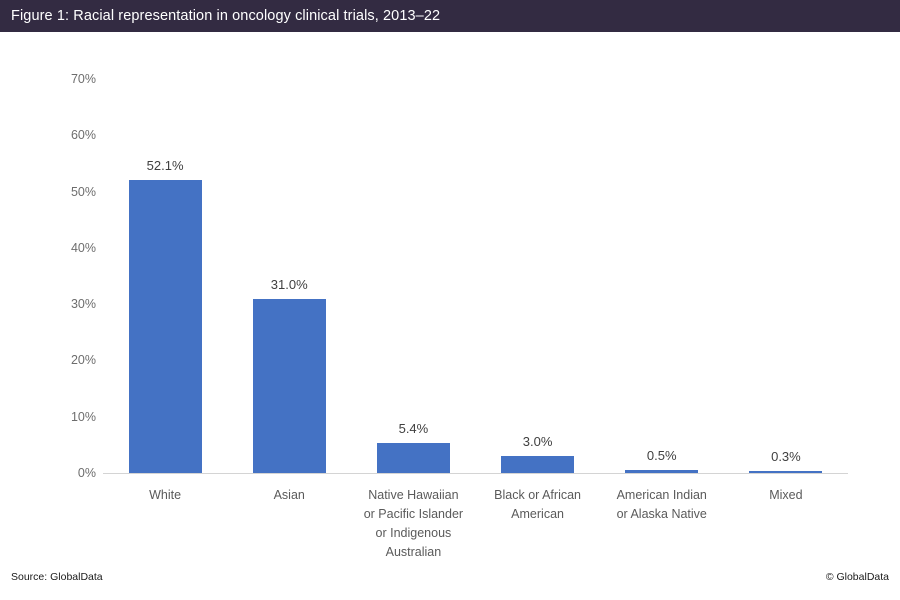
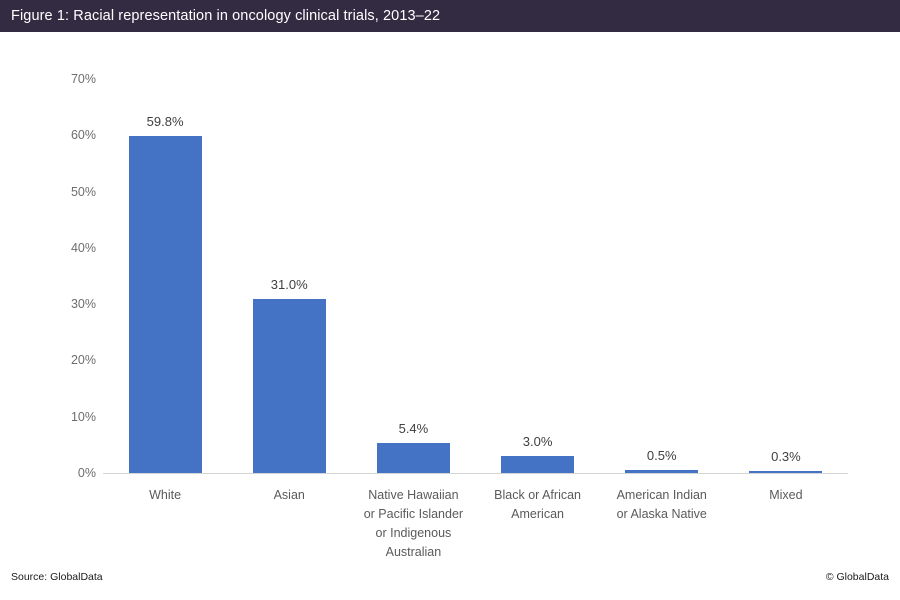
White: 52.1% -> 59.8%
